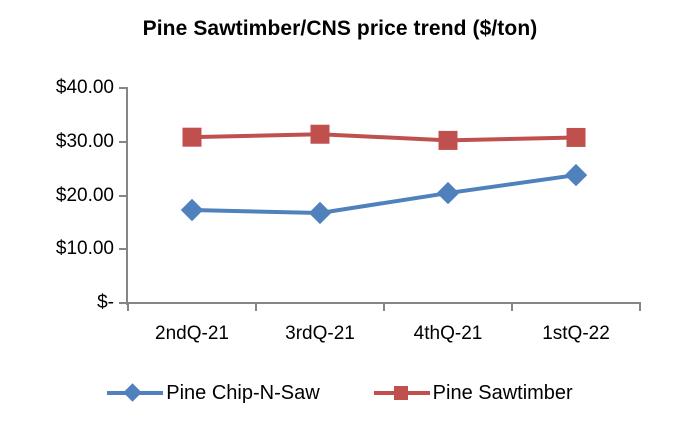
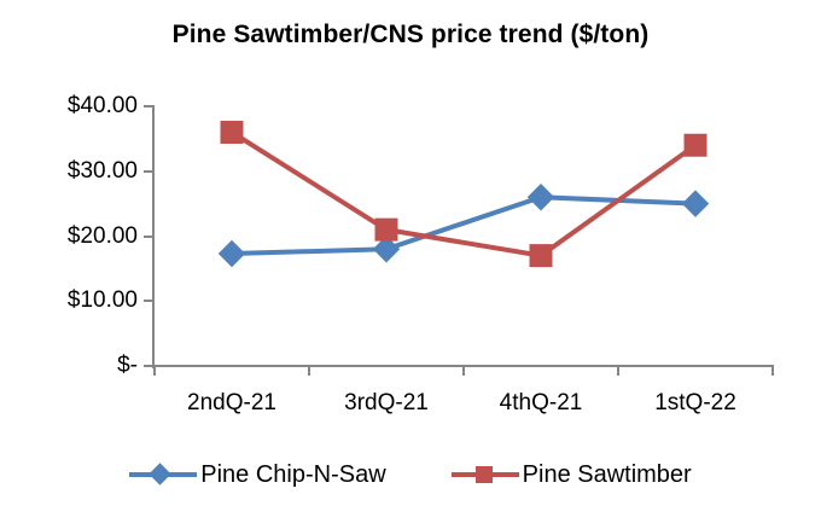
Pine Sawtimber/2ndQ-21: $31 -> $36
Pine Chip-N-Saw/3rdQ-21: $17 -> $18
Pine Sawtimber/3rdQ-21: $31 -> $21
Pine Chip-N-Saw/4thQ-21: $20 -> $26
Pine Sawtimber/4thQ-21: $30 -> $17
Pine Chip-N-Saw/1stQ-22: $24 -> $25
Pine Sawtimber/1stQ-22: $31 -> $34
